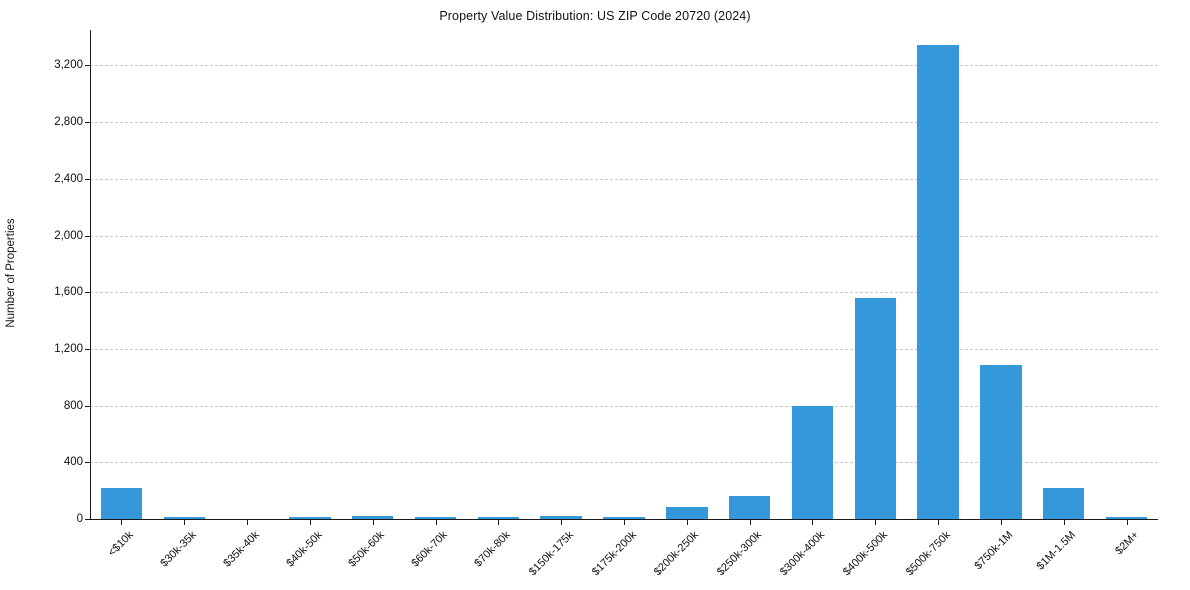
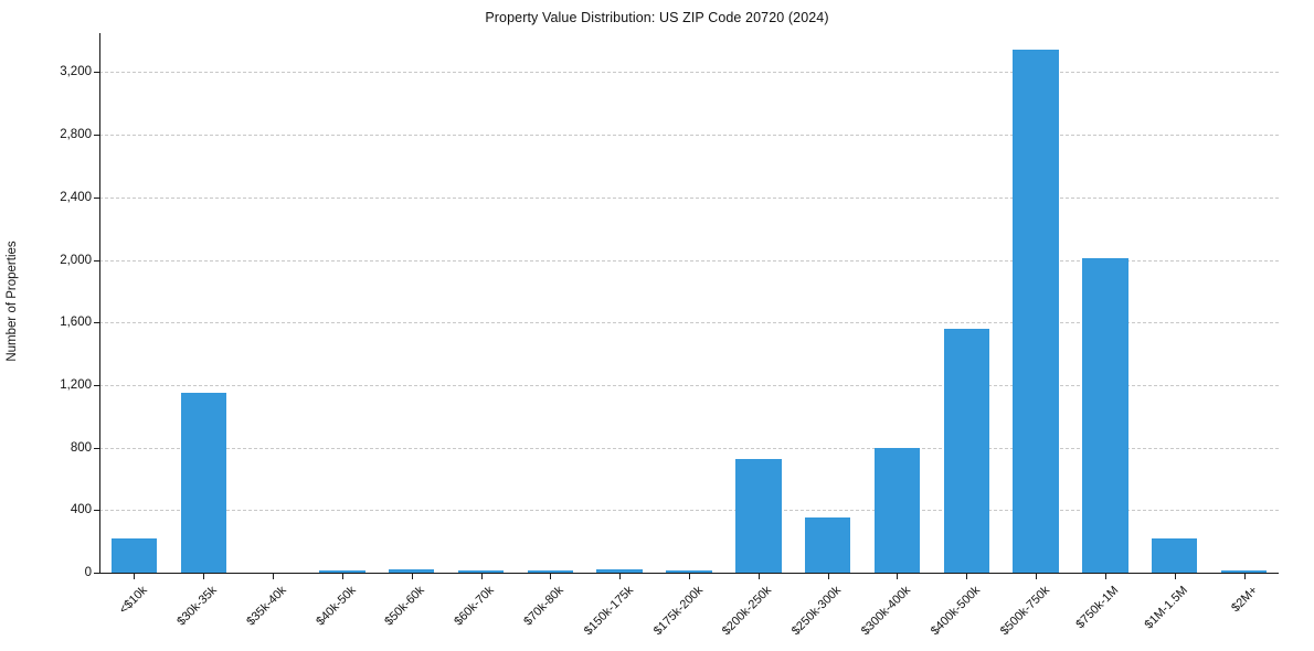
$30k-35k: 10 -> 1150
$200k-250k: 80 -> 730
$250k-300k: 160 -> 350
$750k-1M: 1090 -> 2010
